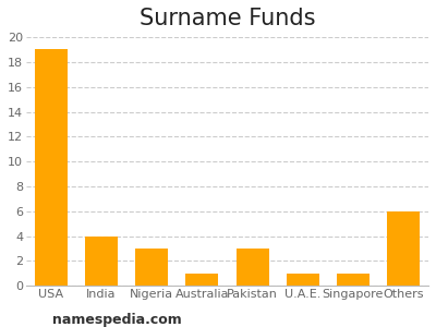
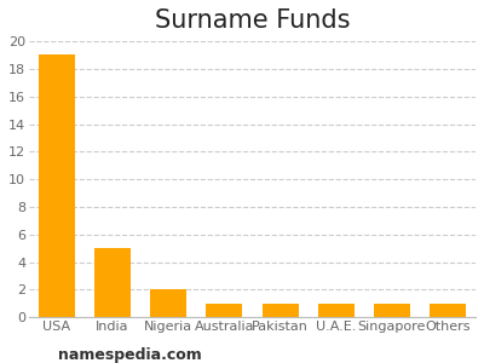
India: 4 -> 5
Nigeria: 3 -> 2
Pakistan: 3 -> 1
Others: 6 -> 1
